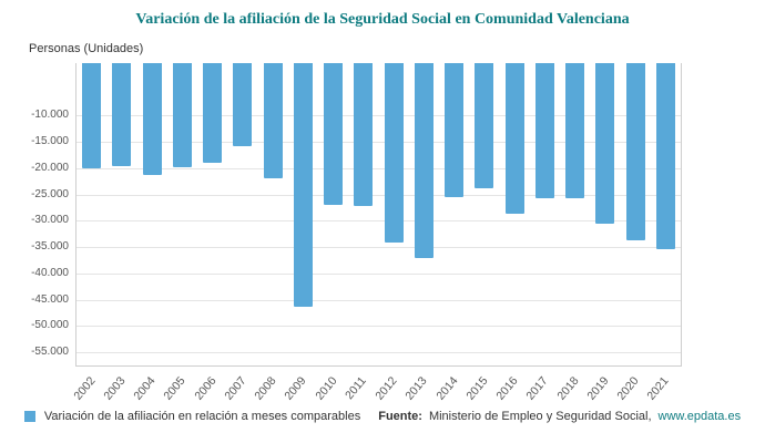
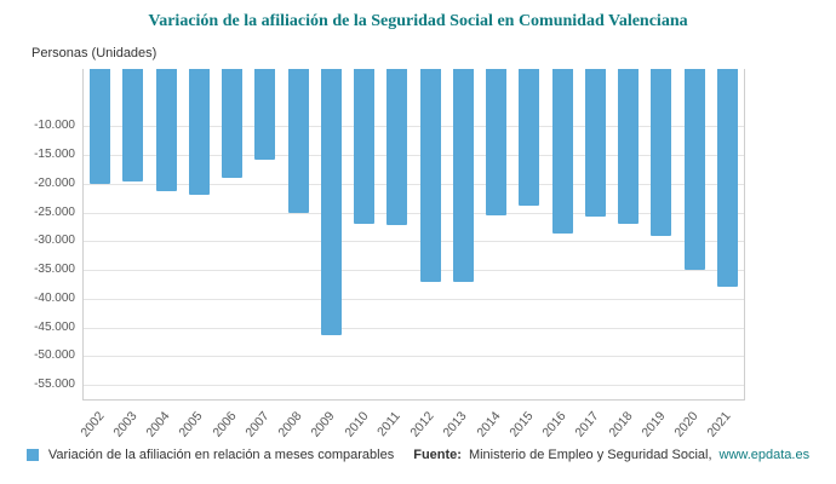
2005: -20000 -> -22000
2008: -22000 -> -25000
2012: -34000 -> -37000
2018: -26000 -> -27000
2019: -30000 -> -29000
2020: -34000 -> -35000
2021: -35000 -> -38000
